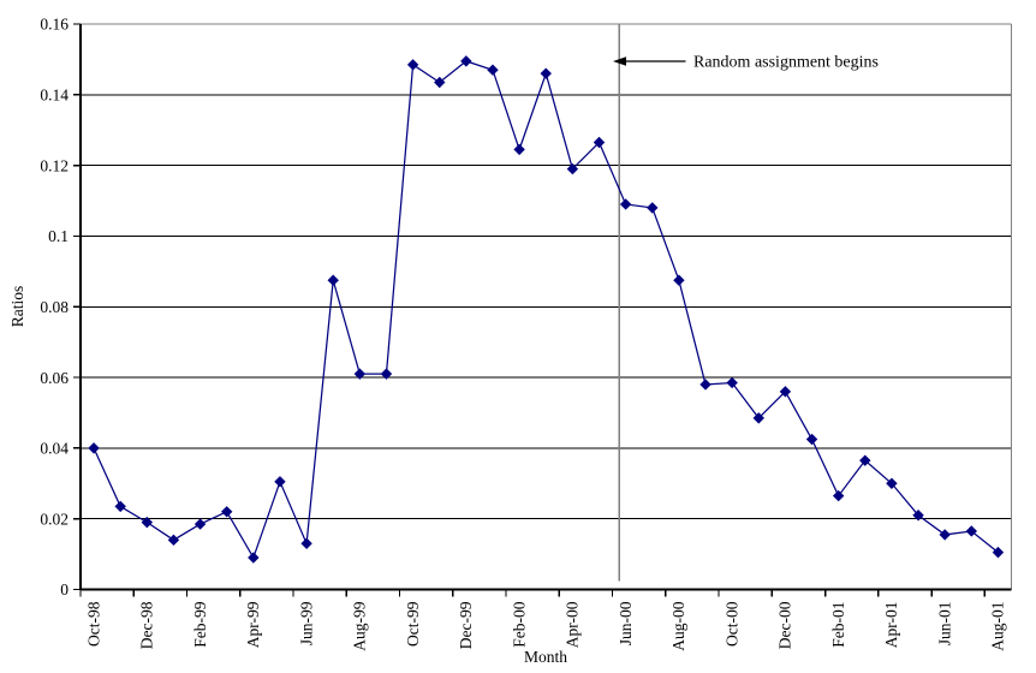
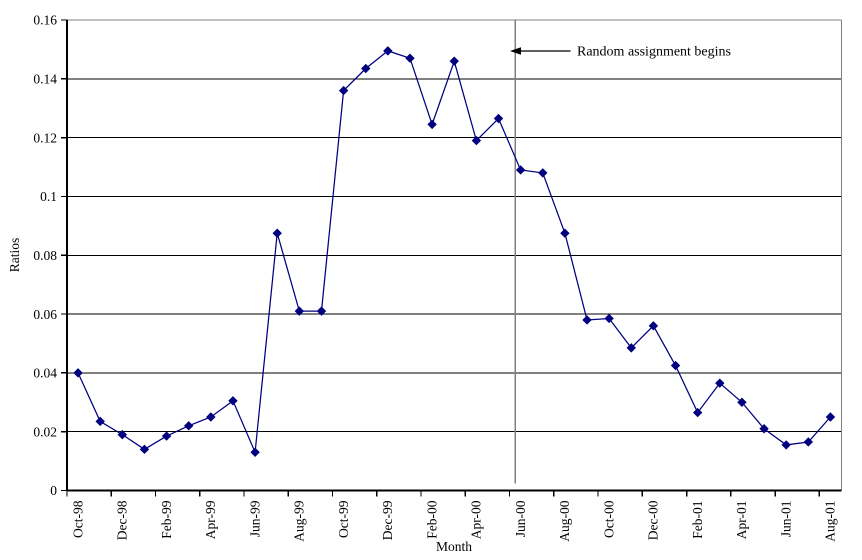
Apr-99: 0.009 -> 0.025
Oct-99: 0.148 -> 0.136
Aug-01: 0.011 -> 0.025
